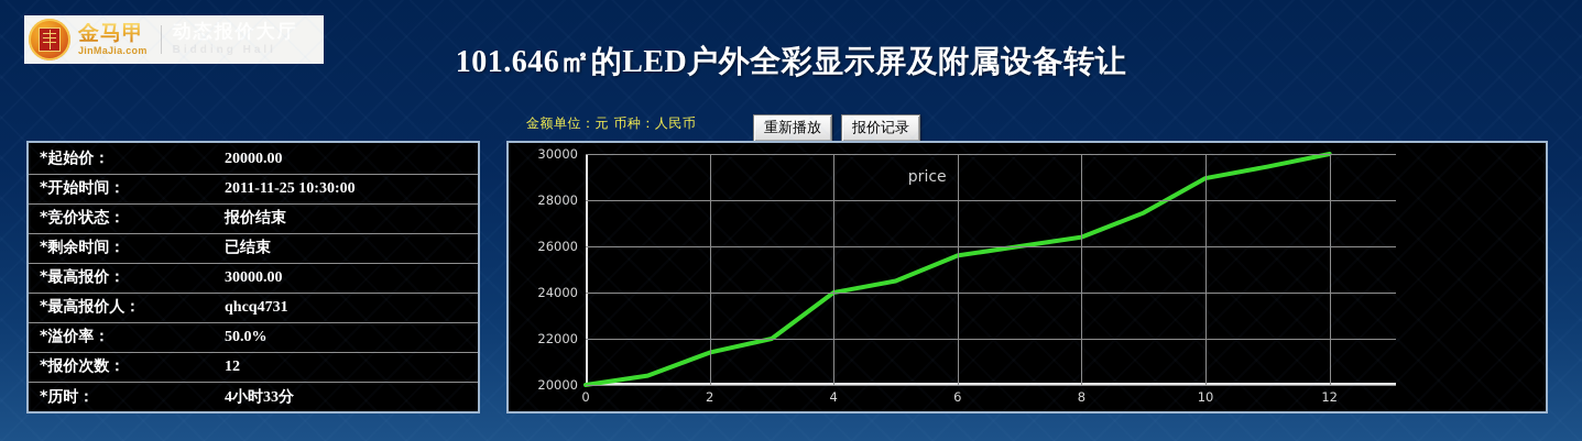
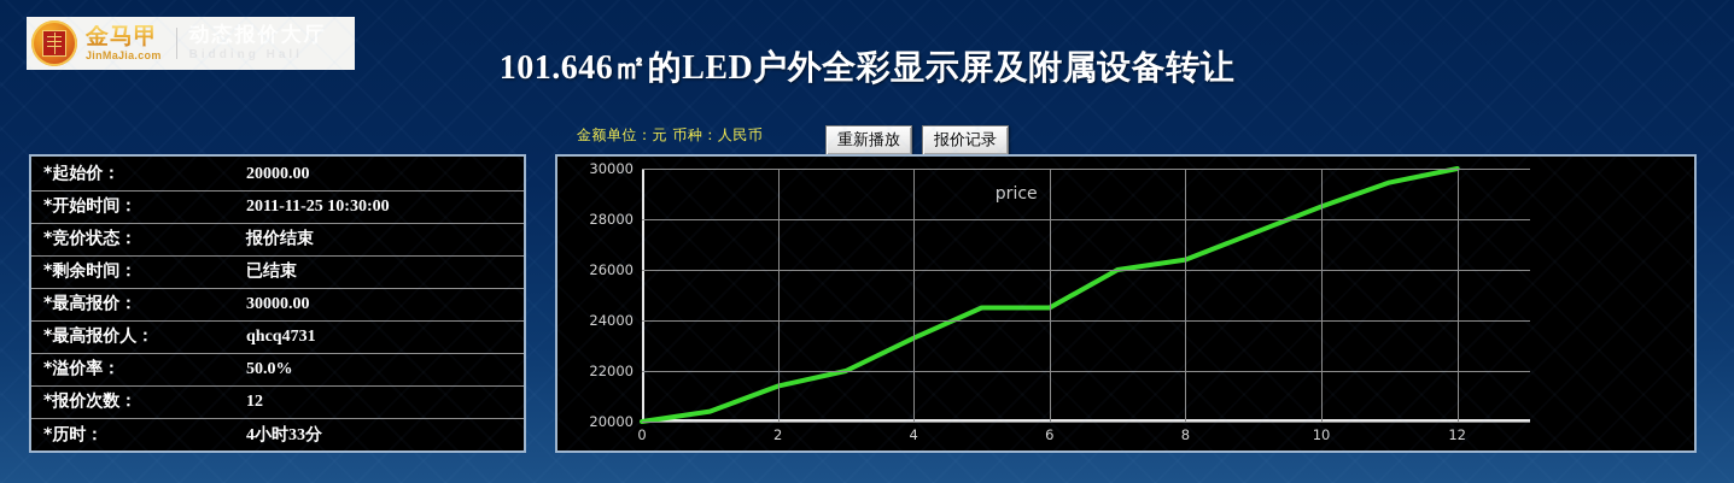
4: 24000 -> 23300
6: 25600 -> 24500
10: 29000 -> 28500
